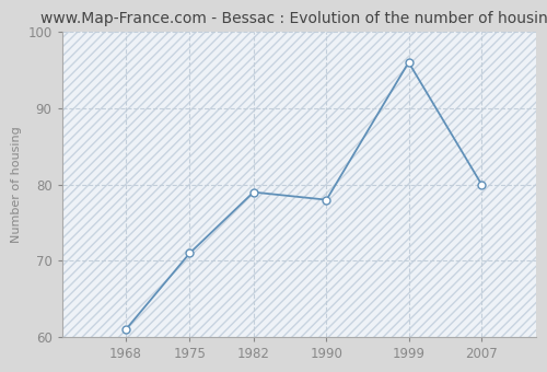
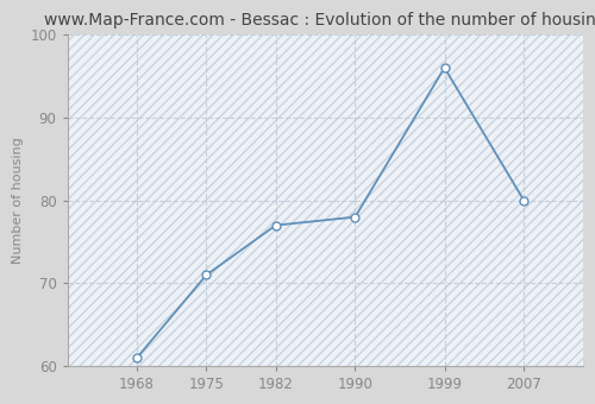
1982: 79 -> 77
